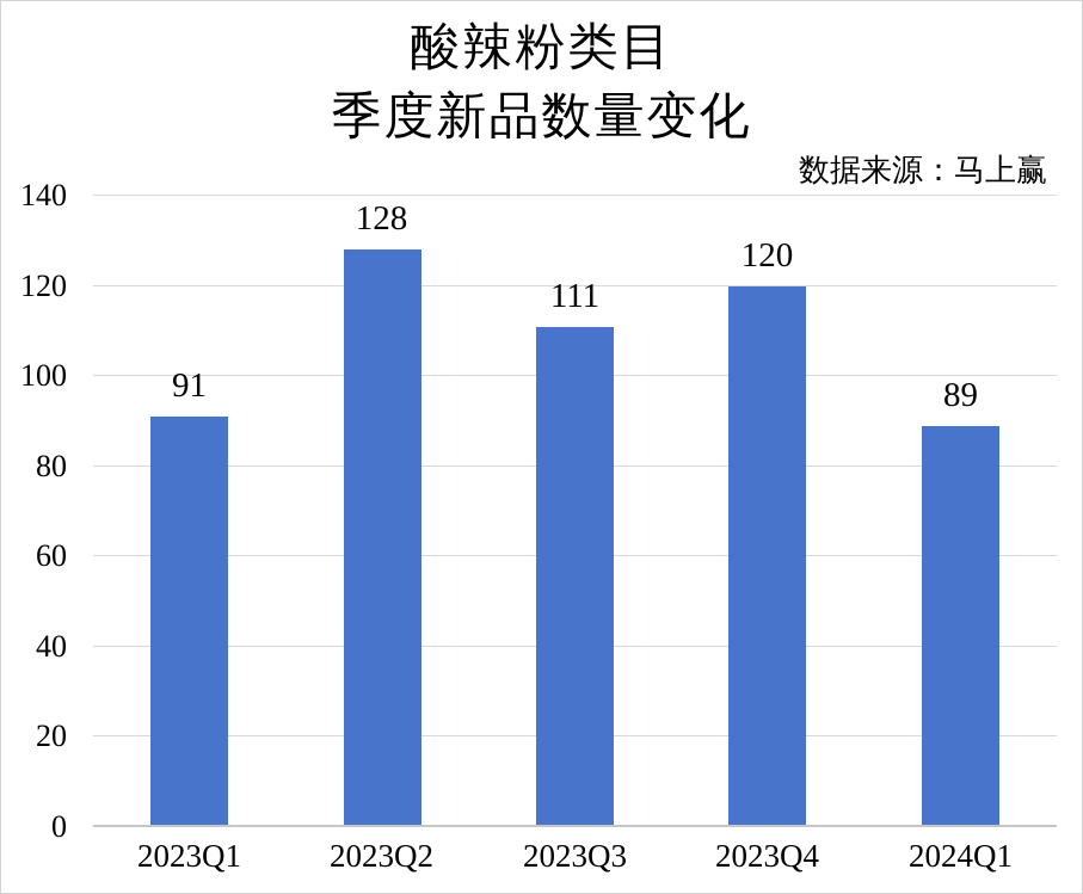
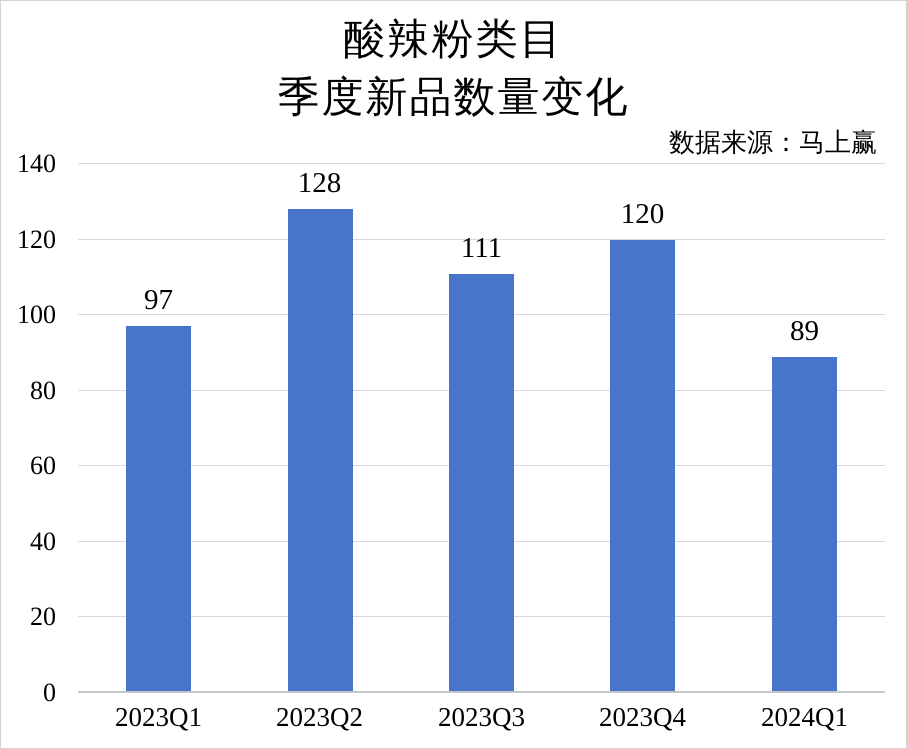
2023Q1: 91 -> 97
